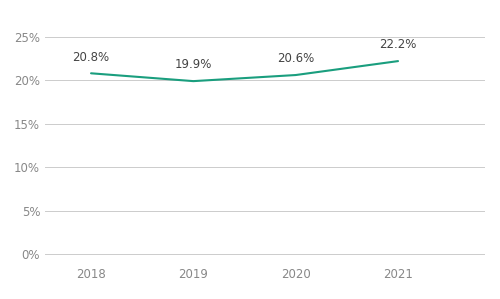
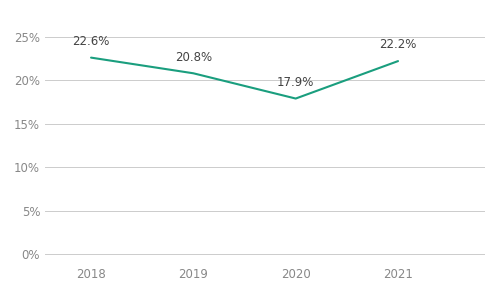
2018: 20.8% -> 22.6%
2019: 19.9% -> 20.8%
2020: 20.6% -> 17.9%
